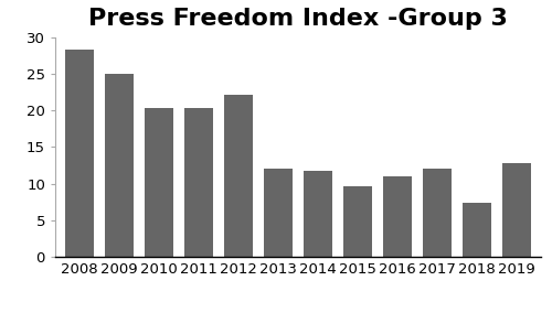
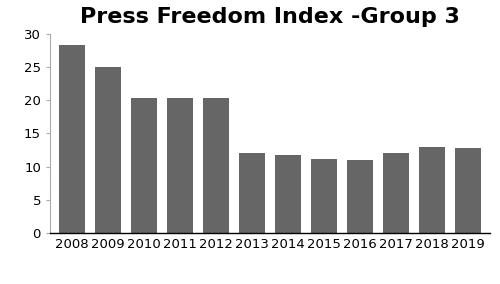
2012: 22.2 -> 20.4
2015: 9.6 -> 11.1
2018: 7.4 -> 13.0
